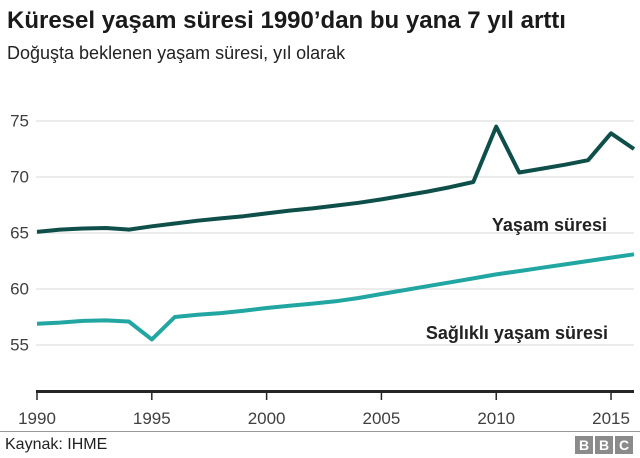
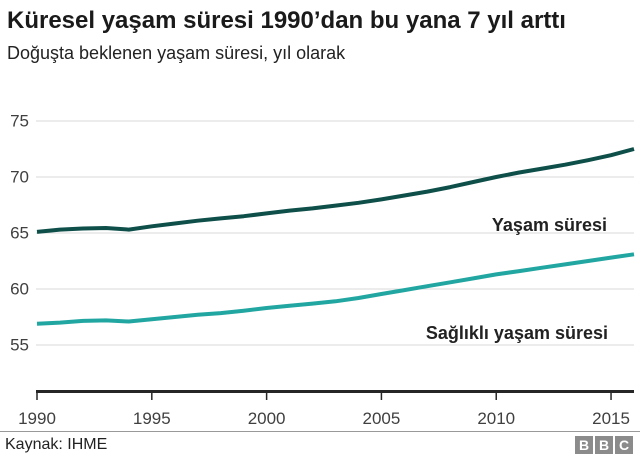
Sağlıklı yaşam süresi/1995: 55.5 -> 57.3
Yaşam süresi/2010: 74.5 -> 70.0
Yaşam süresi/2015: 73.9 -> 72.0
